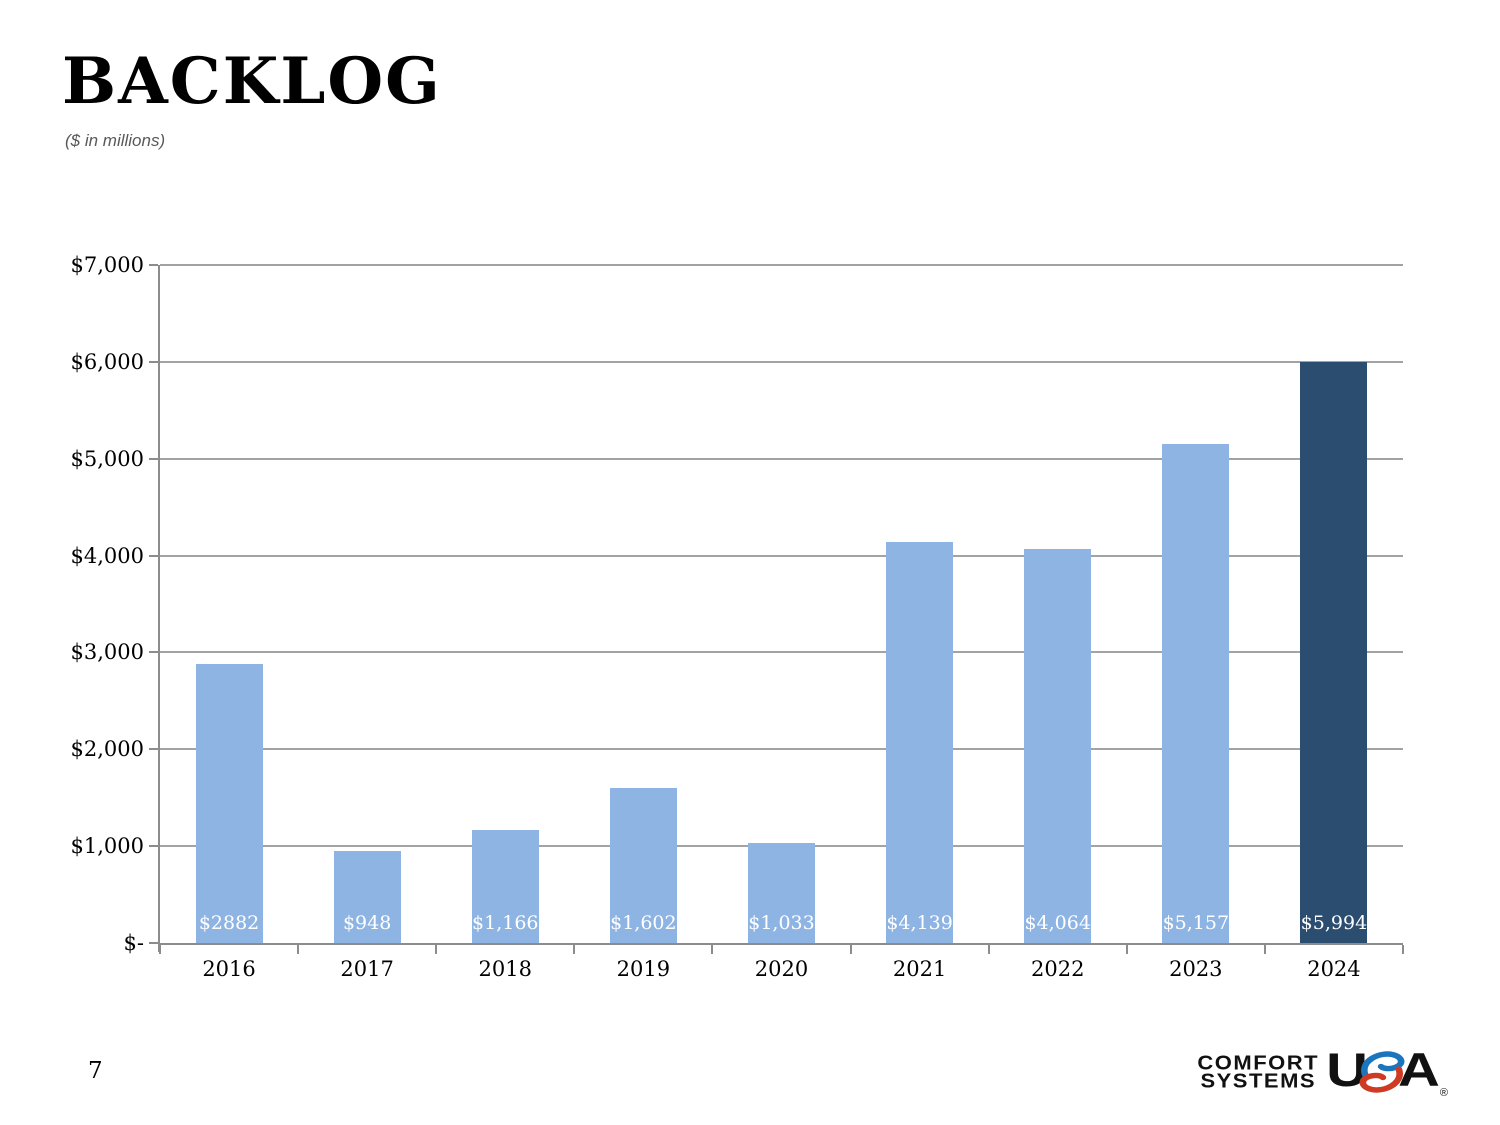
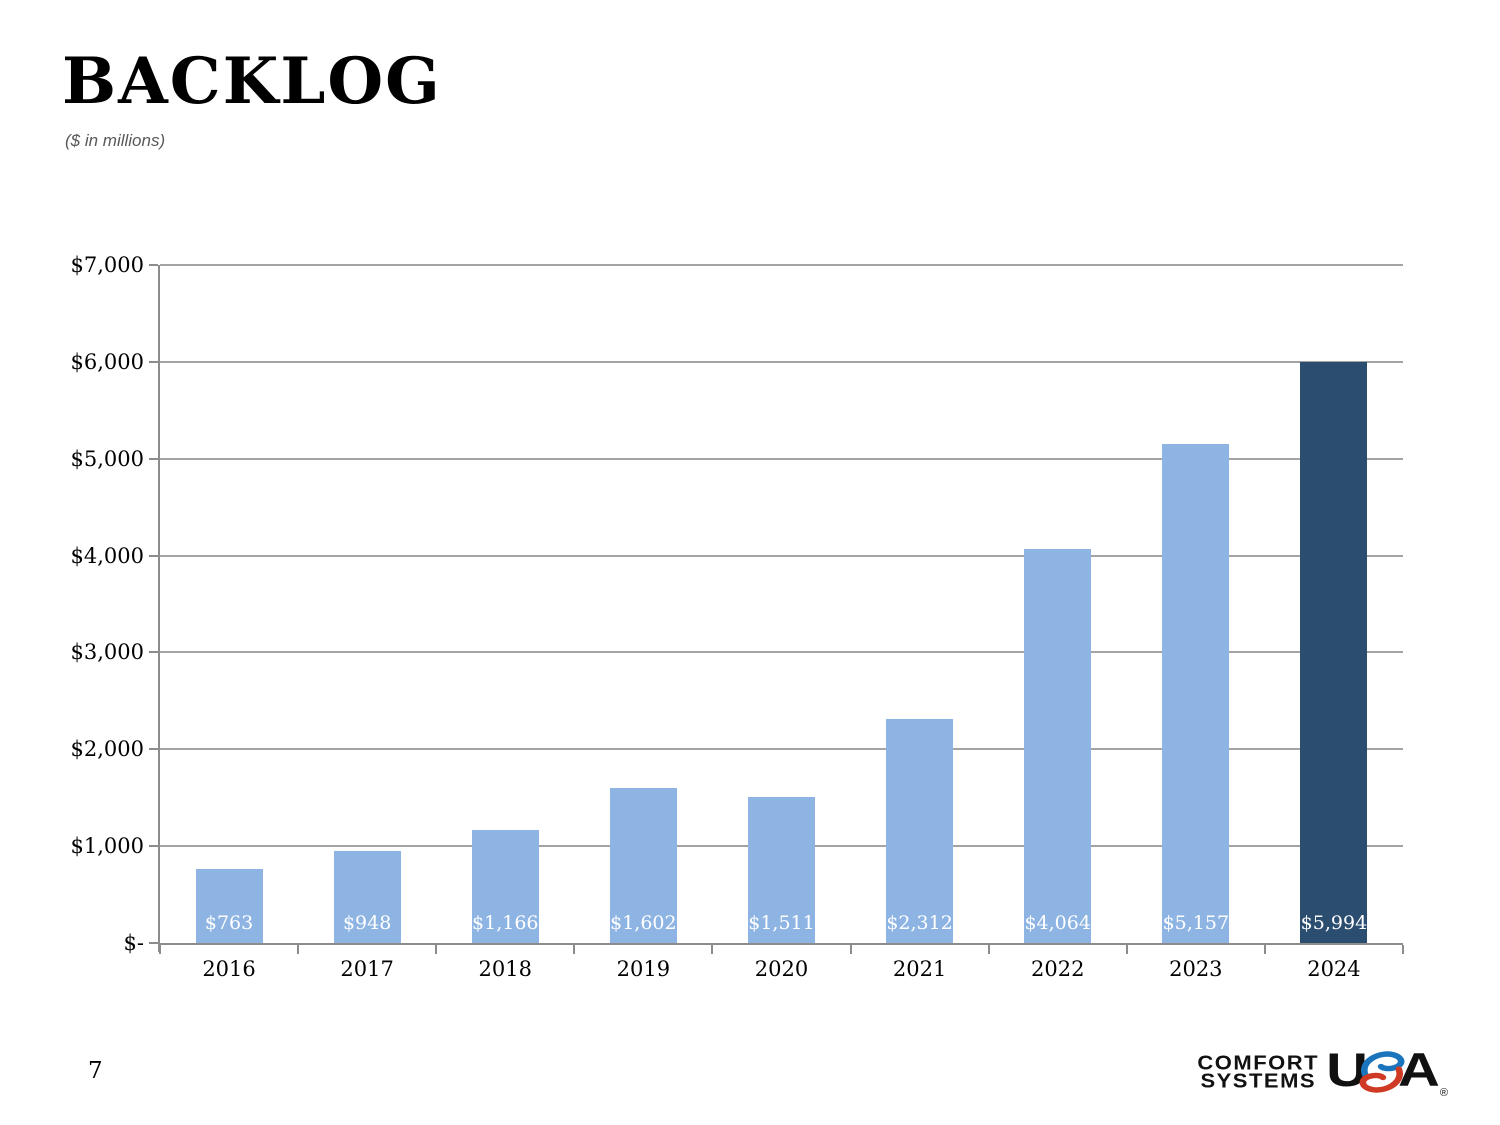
2016: $2882 -> $763
2020: $1,033 -> $1,511
2021: $4,139 -> $2,312
